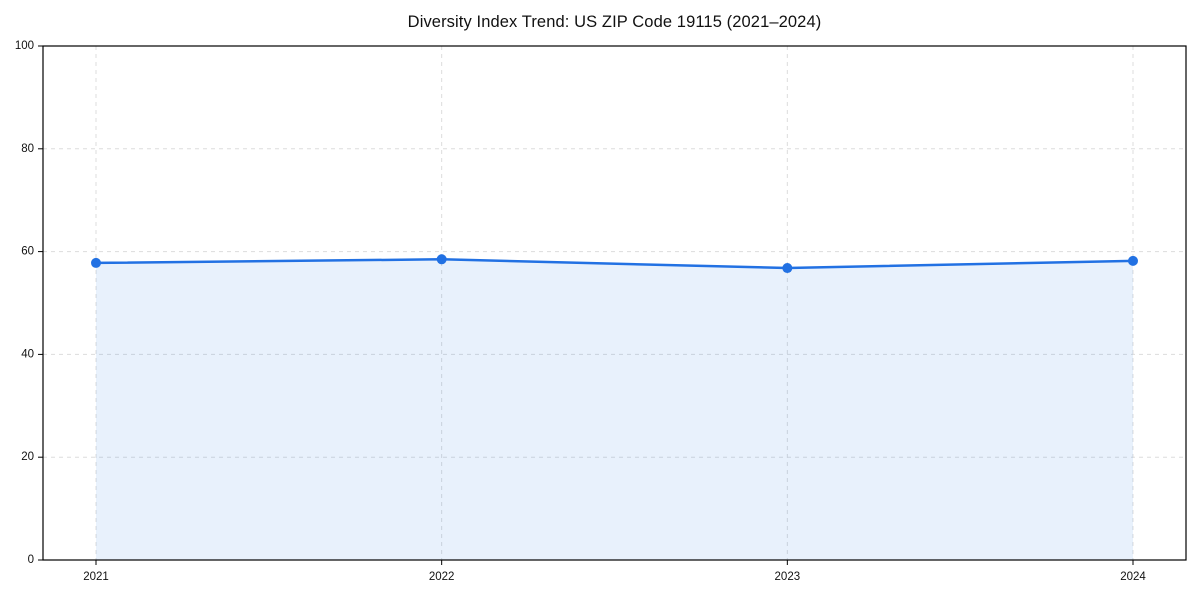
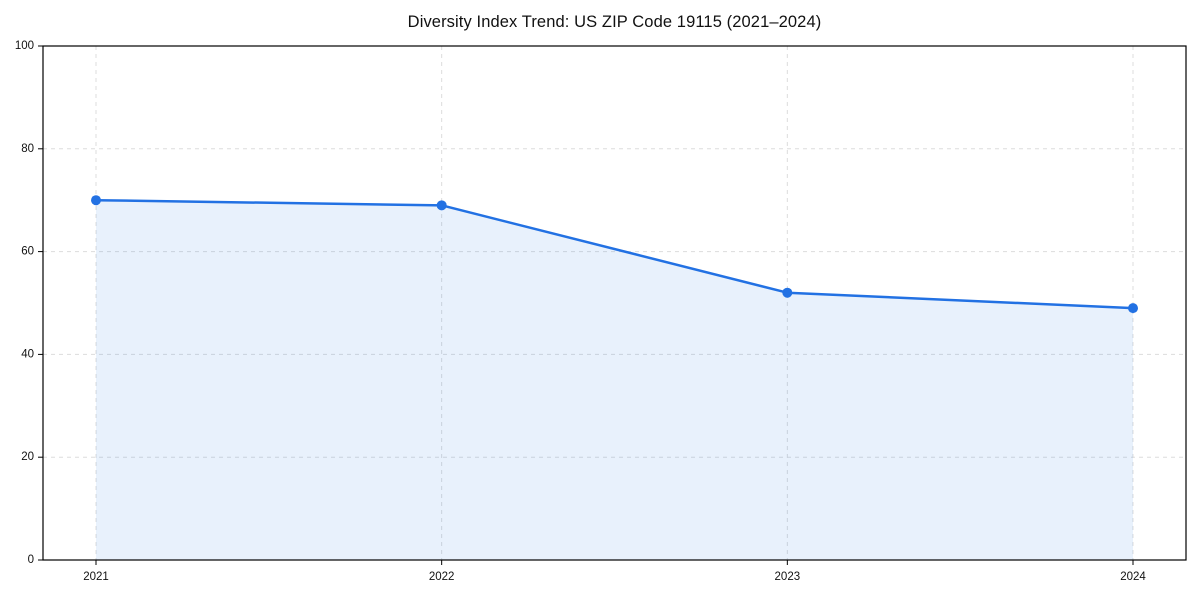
2021: 58 -> 70
2022: 58 -> 69
2023: 57 -> 52
2024: 58 -> 49
